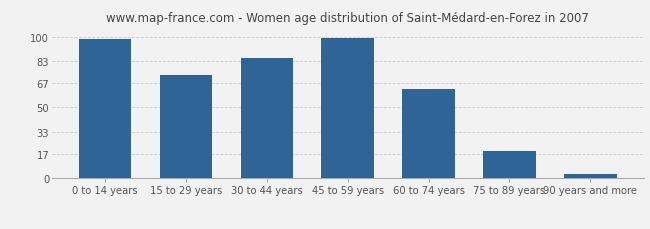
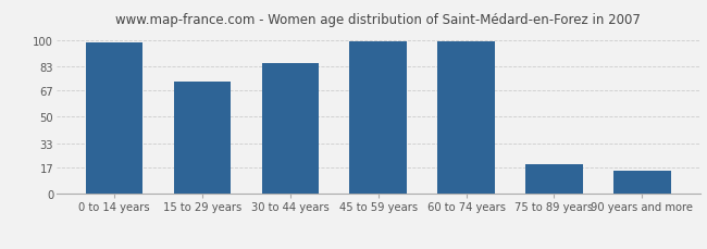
60 to 74 years: 63 -> 99
90 years and more: 3 -> 15
